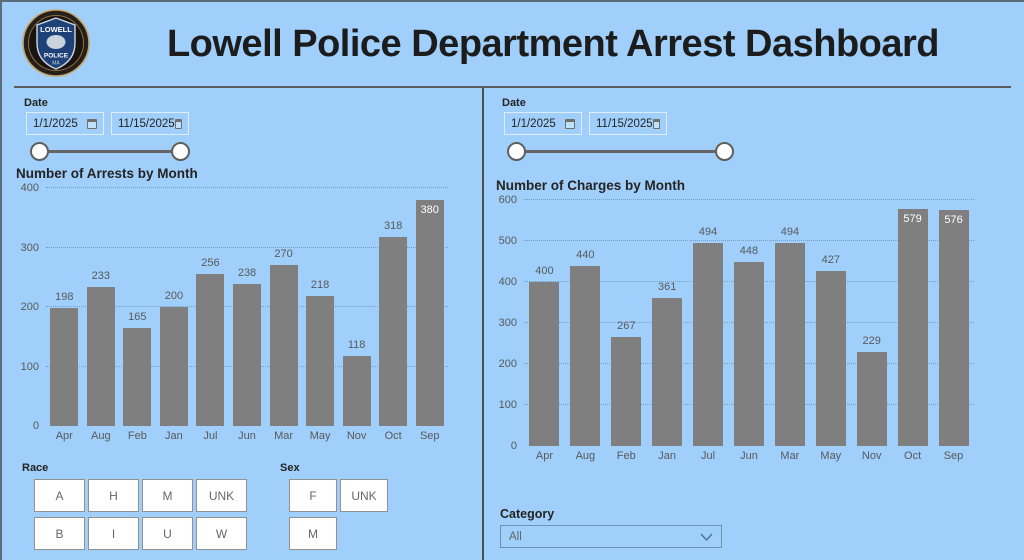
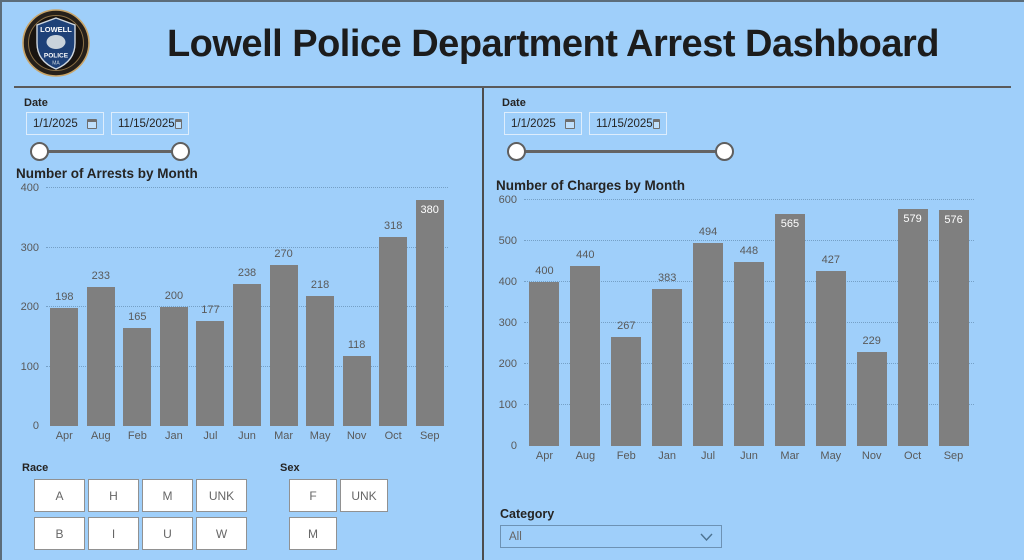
Number of Arrests by Month/Jul: 256 -> 177
Number of Charges by Month/Jan: 361 -> 383
Number of Charges by Month/Mar: 494 -> 565
